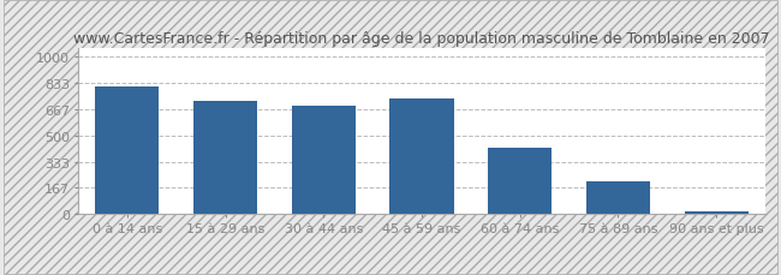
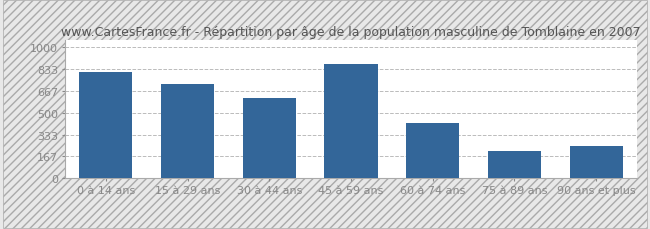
30 à 44 ans: 690 -> 610
45 à 59 ans: 730 -> 870
90 ans et plus: 20 -> 250
